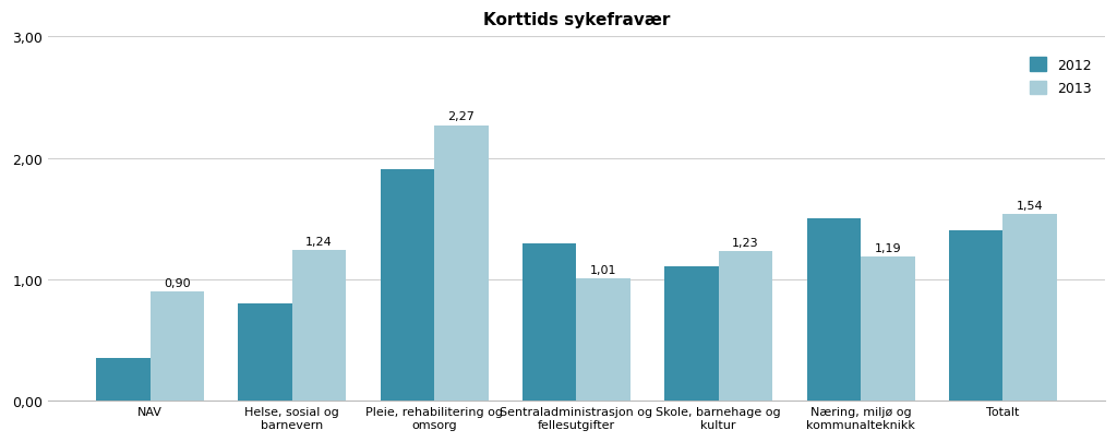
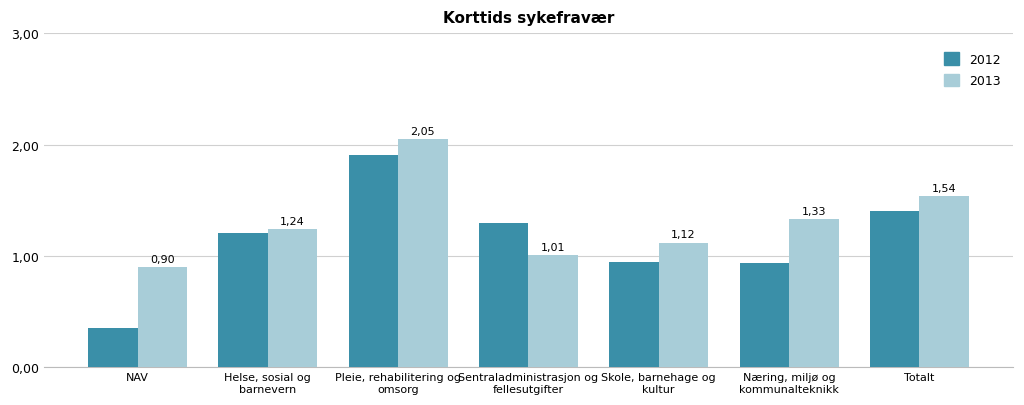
2012/Helse, sosial og barnevern: 0,80 -> 1,21
2013/Pleie, rehabilitering og omsorg: 2,27 -> 2,05
2012/Skole, barnehage og kultur: 1,11 -> 0,95
2013/Skole, barnehage og kultur: 1,23 -> 1,12
2012/Næring, miljø og kommunalteknikk: 1,50 -> 0,94
2013/Næring, miljø og kommunalteknikk: 1,19 -> 1,33
